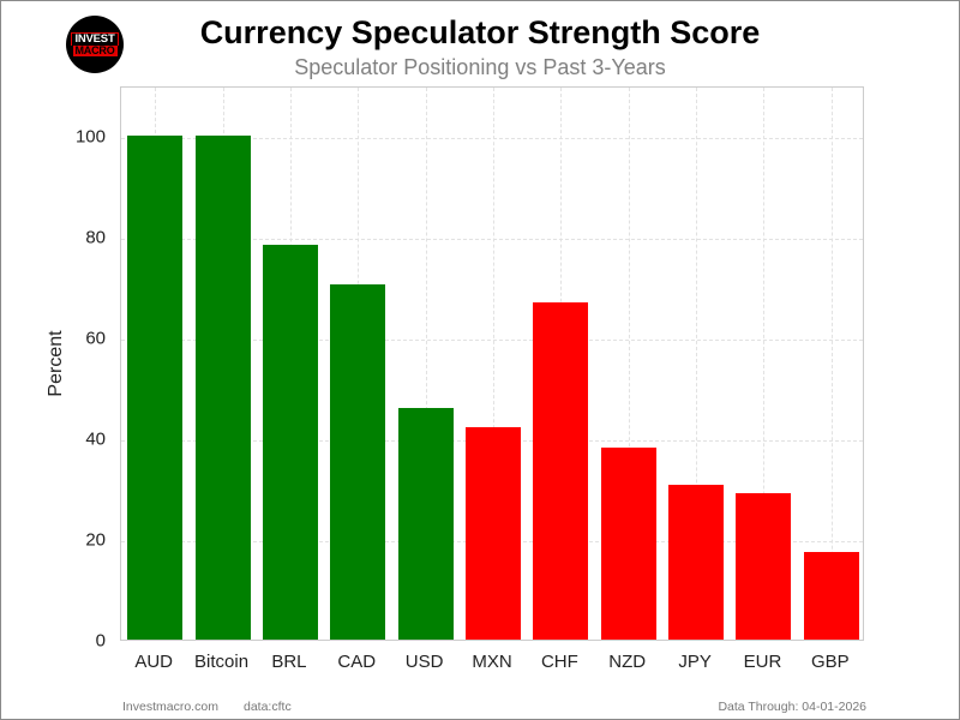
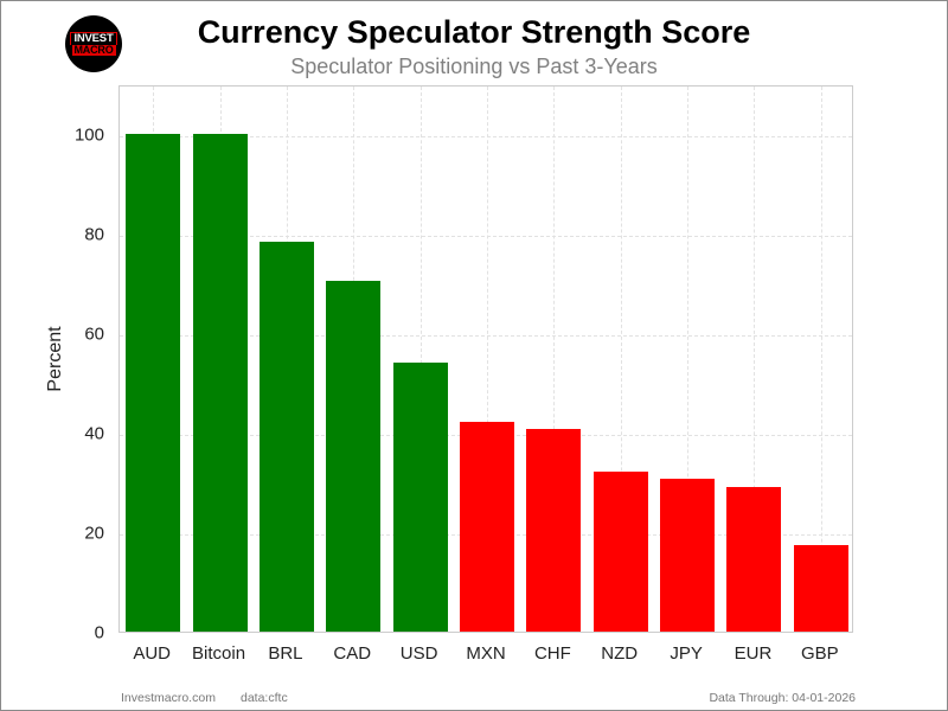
USD: 46 -> 54
CHF: 67 -> 41
NZD: 38 -> 32
